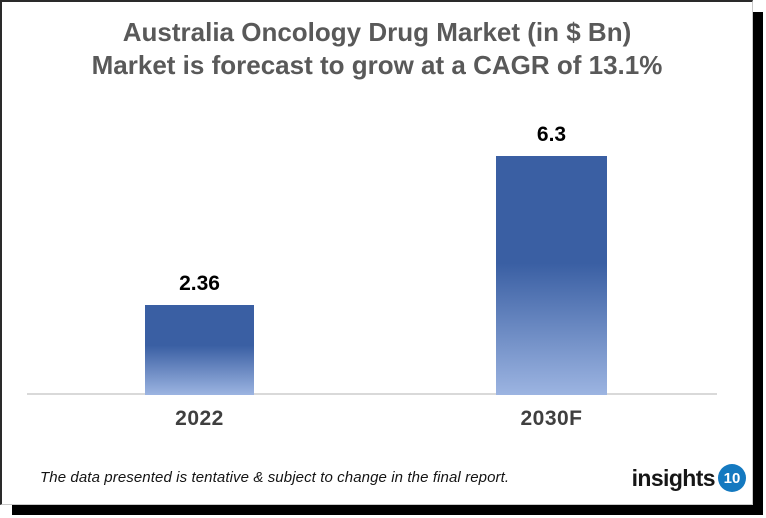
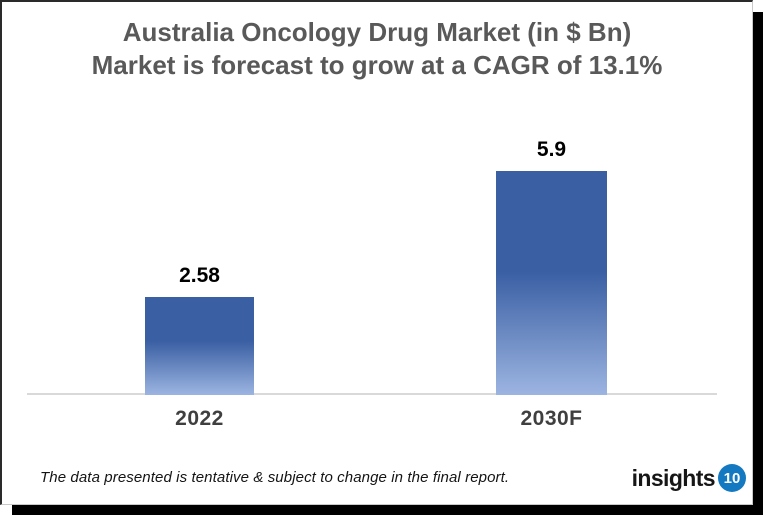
2022: 2.36 -> 2.58
2030F: 6.3 -> 5.9
